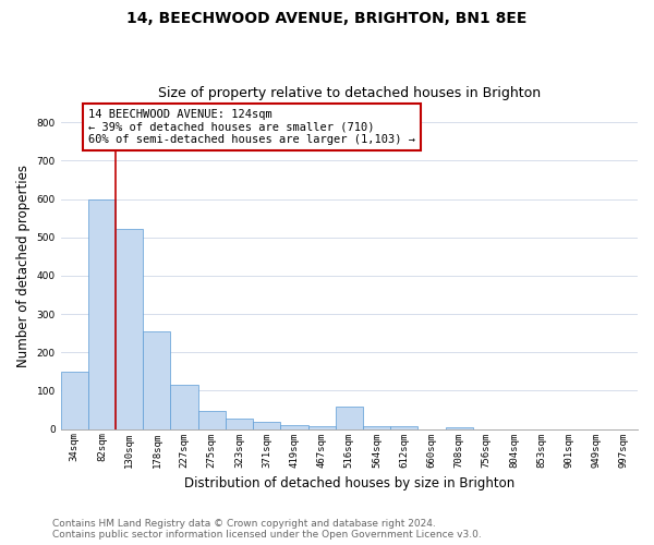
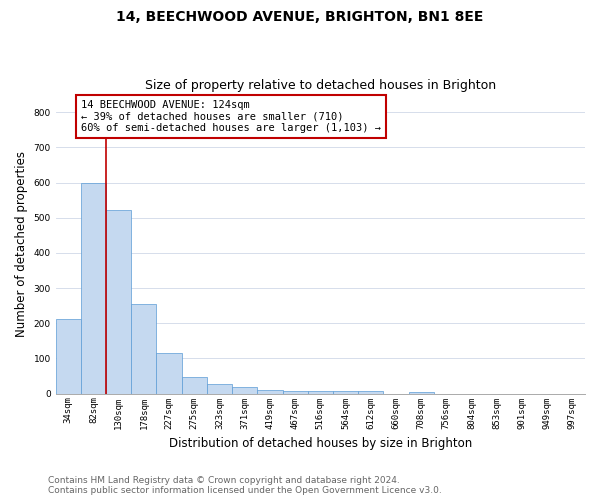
34sqm: 150 -> 213
516sqm: 60 -> 7
